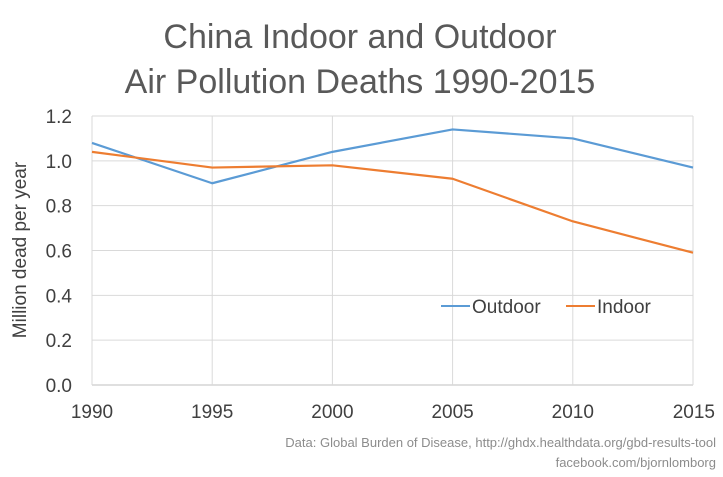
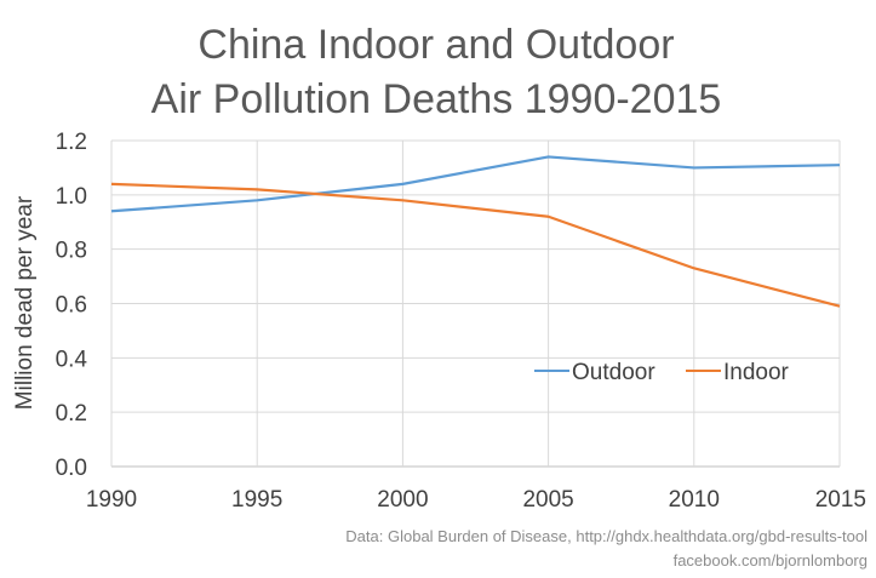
Outdoor/1990: 1.08 -> 0.94
Outdoor/1995: 0.90 -> 0.98
Indoor/1995: 0.97 -> 1.02
Outdoor/2015: 0.97 -> 1.11
